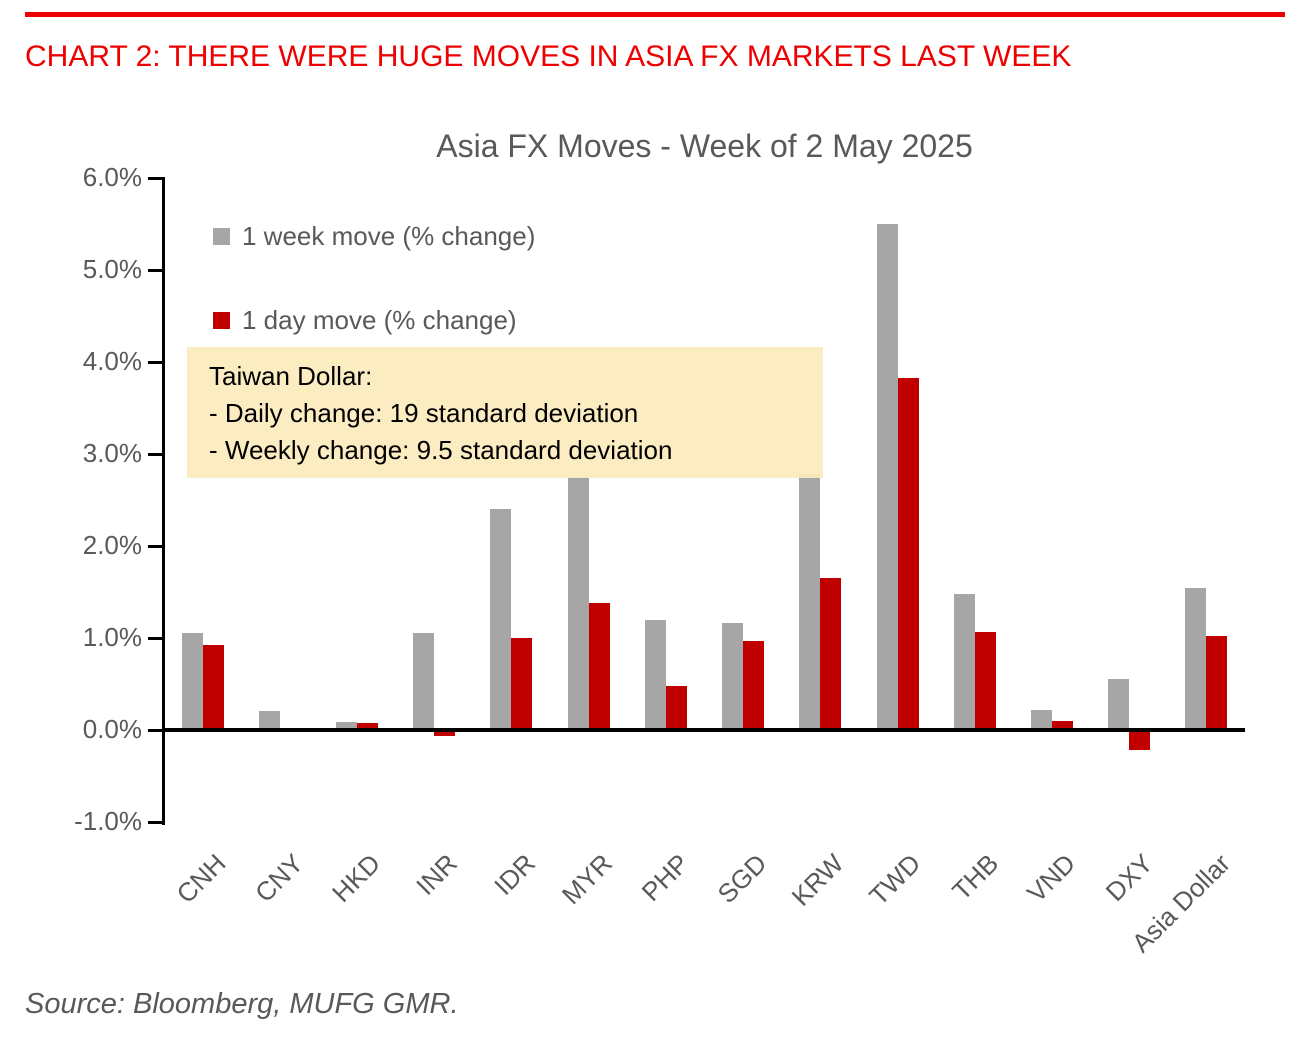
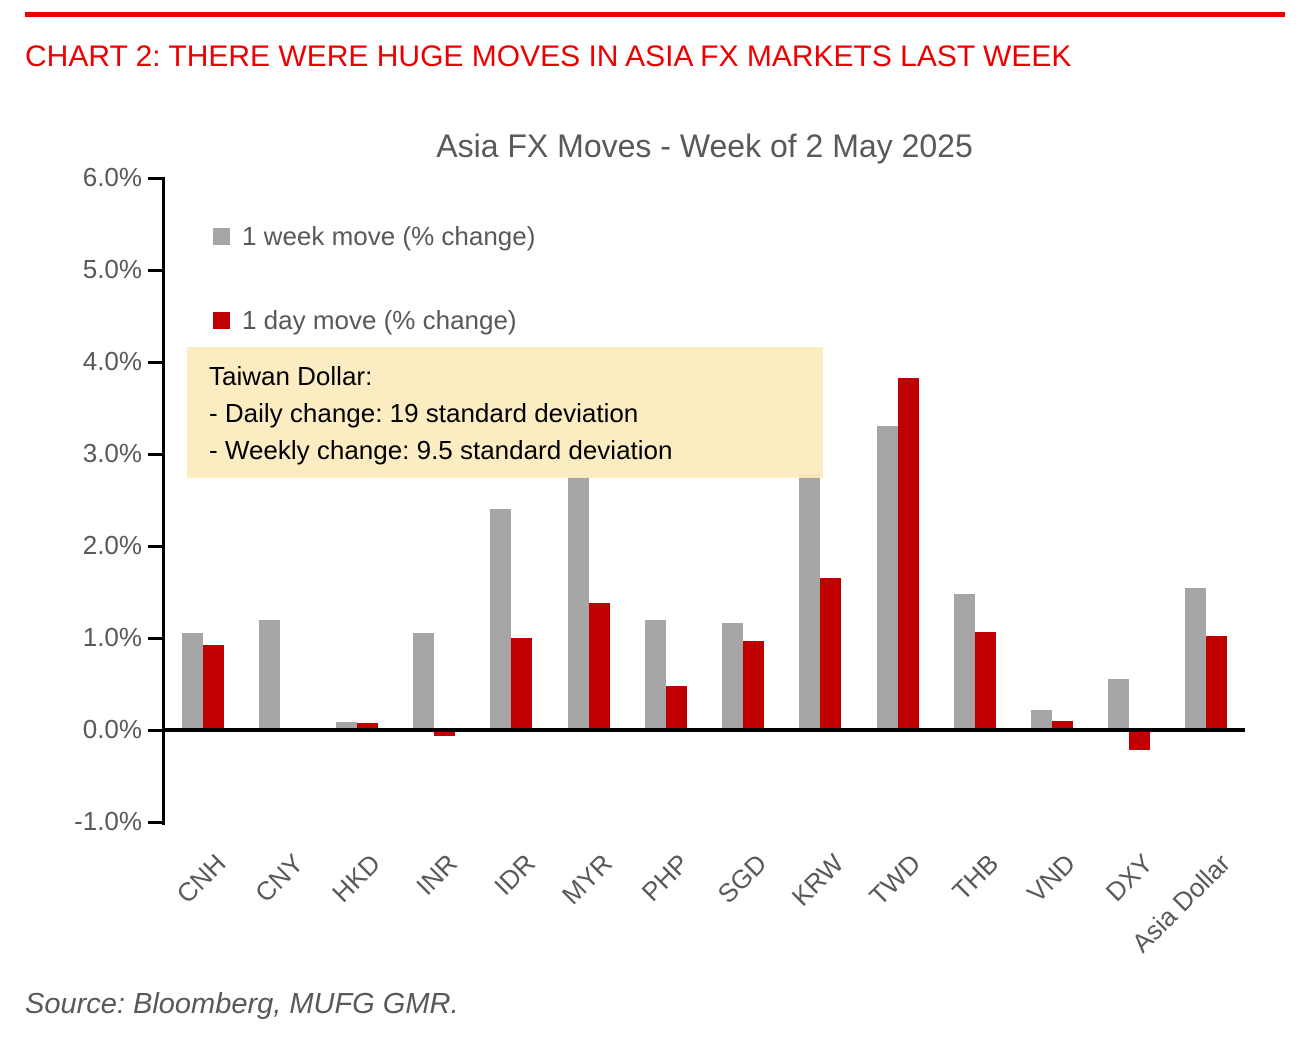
1 week move (% change)/CNY: 0.2% -> 1.2%
1 week move (% change)/TWD: 5.5% -> 3.3%
